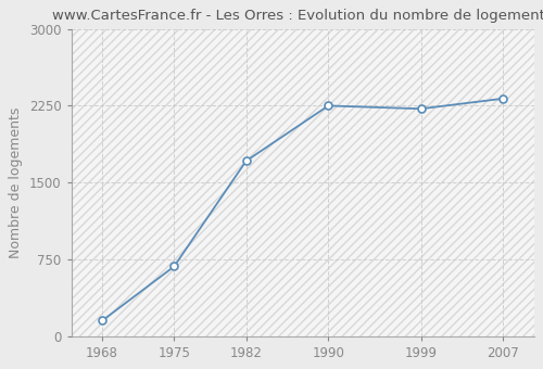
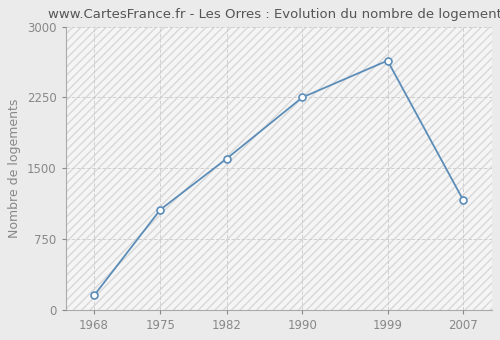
1975: 680 -> 1060
1982: 1710 -> 1600
1999: 2220 -> 2640
2007: 2320 -> 1160
